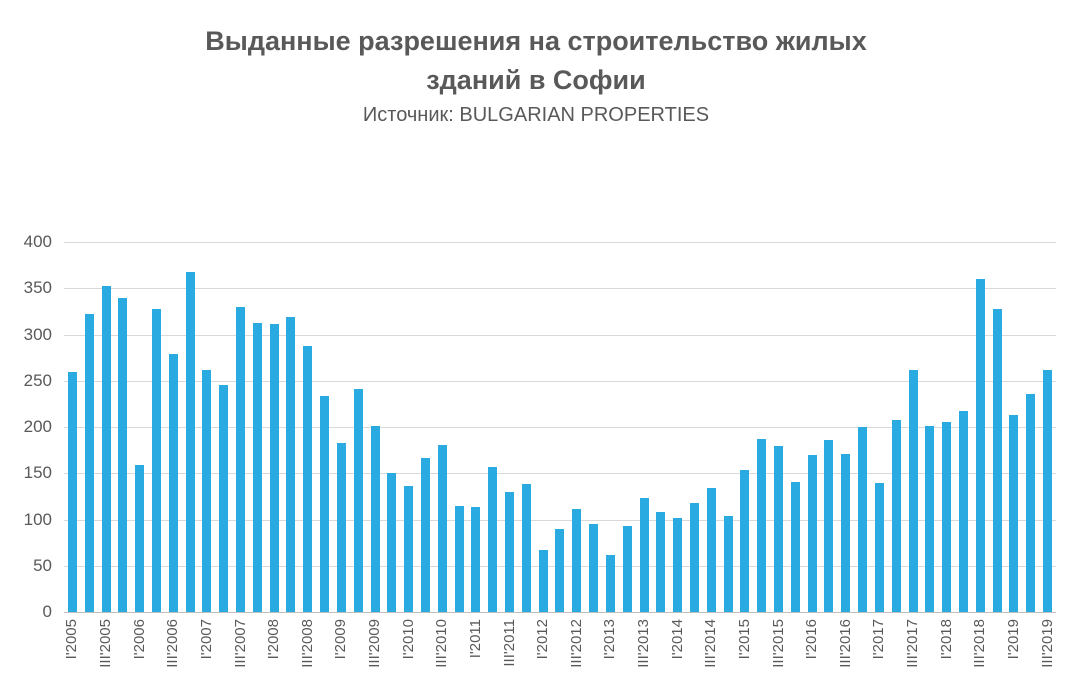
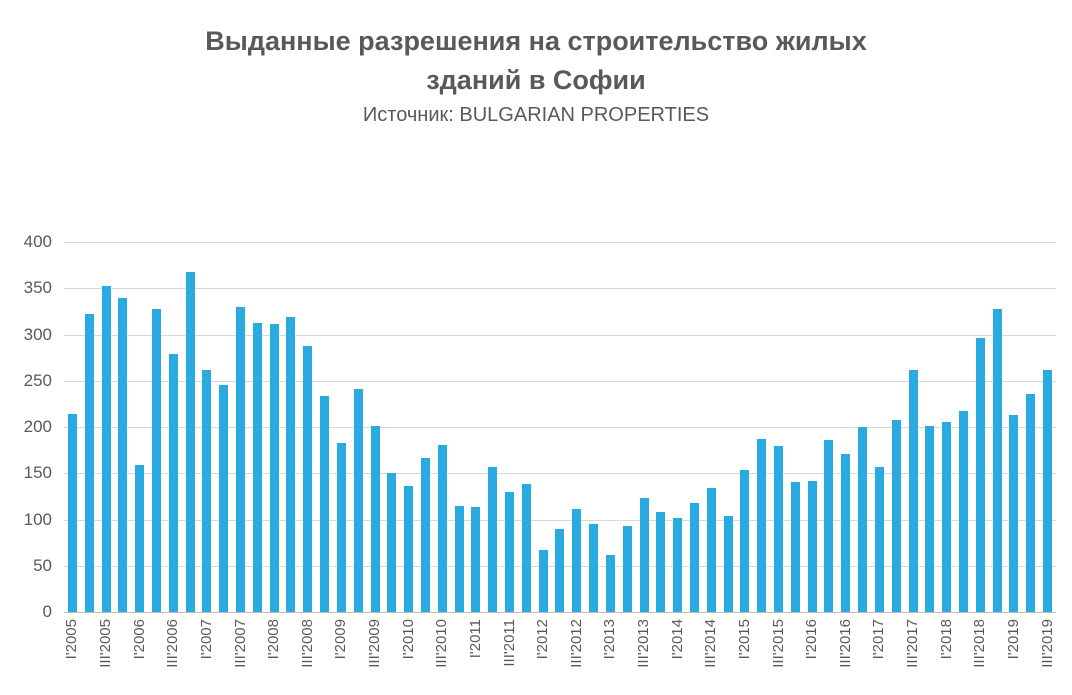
I'2005: 260 -> 210
I'2016: 170 -> 140
I'2017: 140 -> 160
III'2018: 360 -> 300
